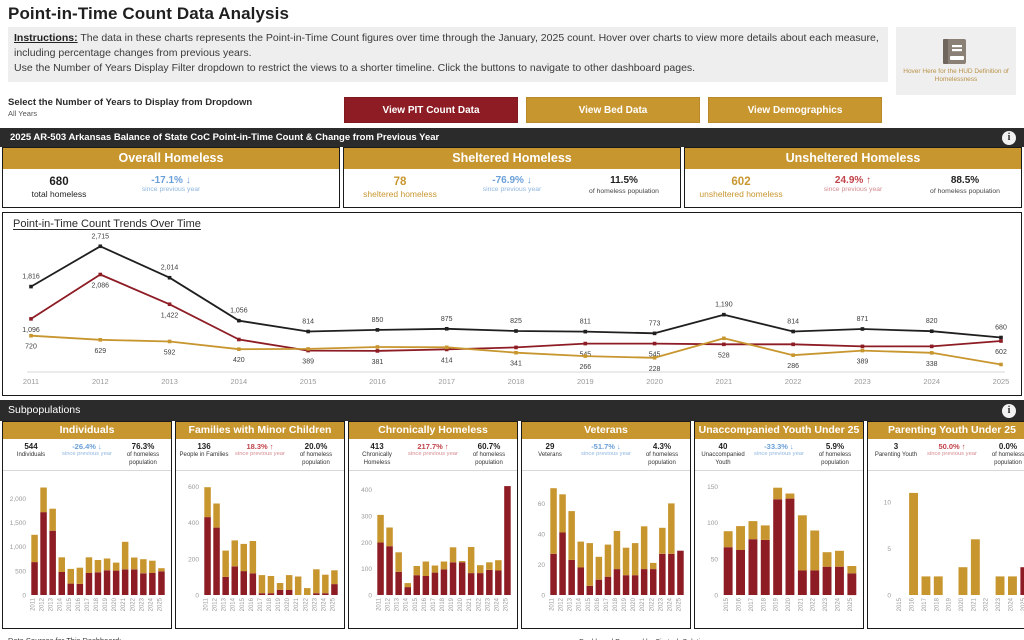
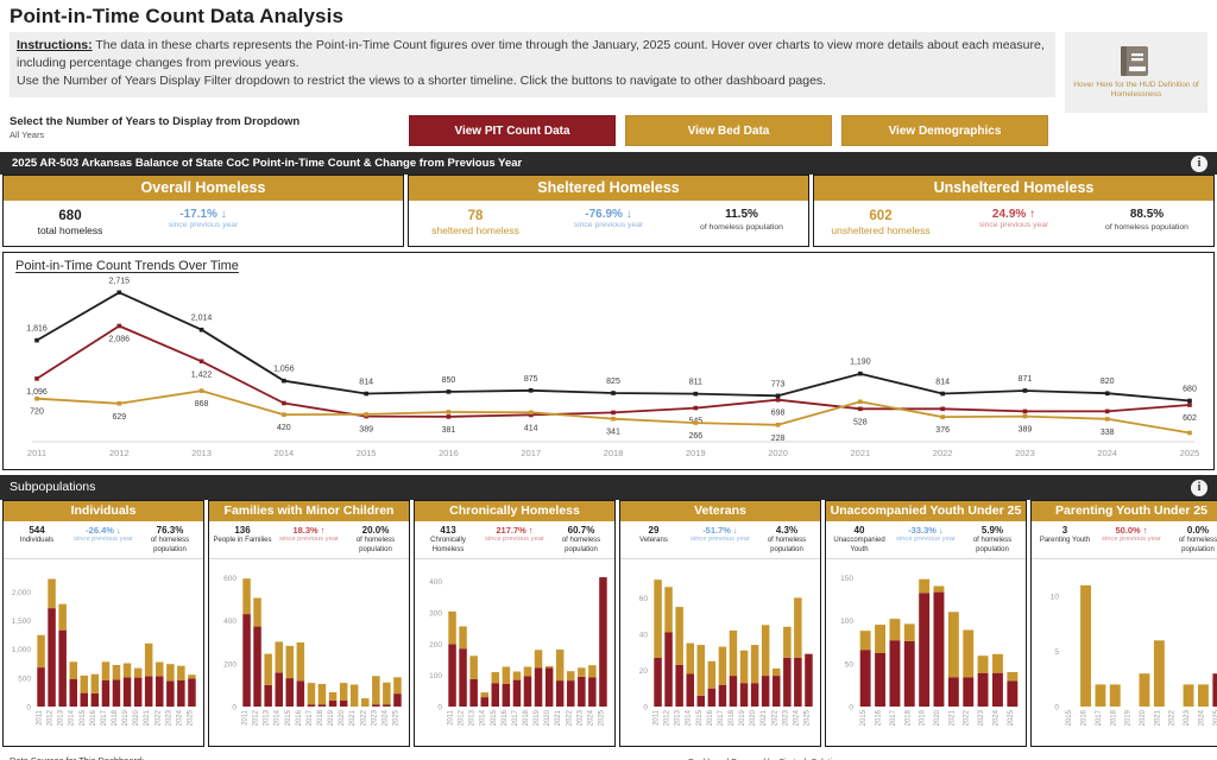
Point-in-Time Count Trends Over Time/Sheltered Homeless/2013: 592 -> 868
Point-in-Time Count Trends Over Time/Unsheltered Homeless/2020: 545 -> 698
Point-in-Time Count Trends Over Time/Sheltered Homeless/2022: 286 -> 376
